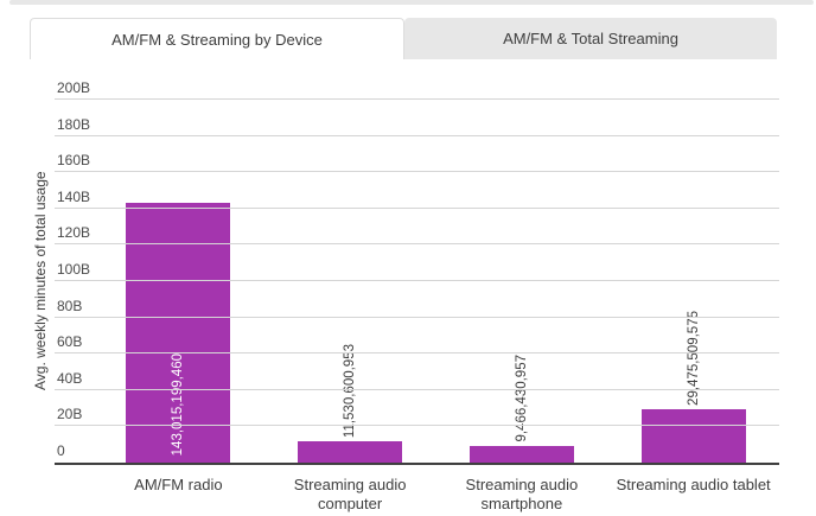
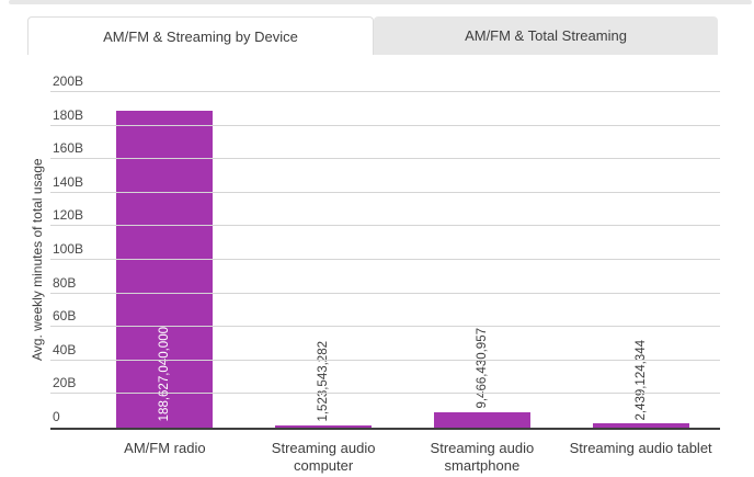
AM/FM radio: 143,015,199,460 -> 188,627,040,000
Streaming audio computer: 11,530,600,953 -> 1,523,543,282
Streaming audio tablet: 29,475,509,575 -> 2,439,124,344
